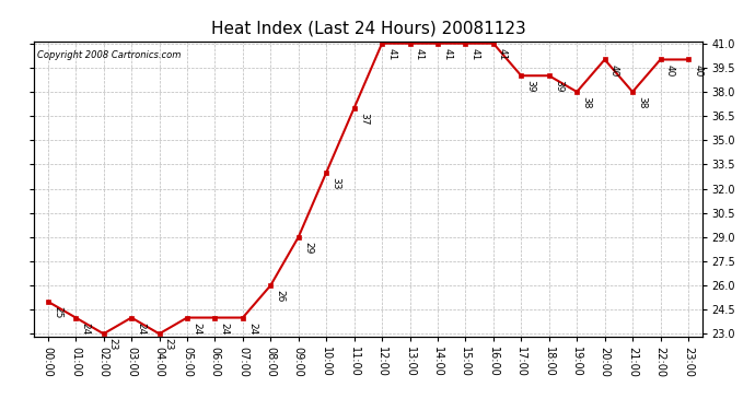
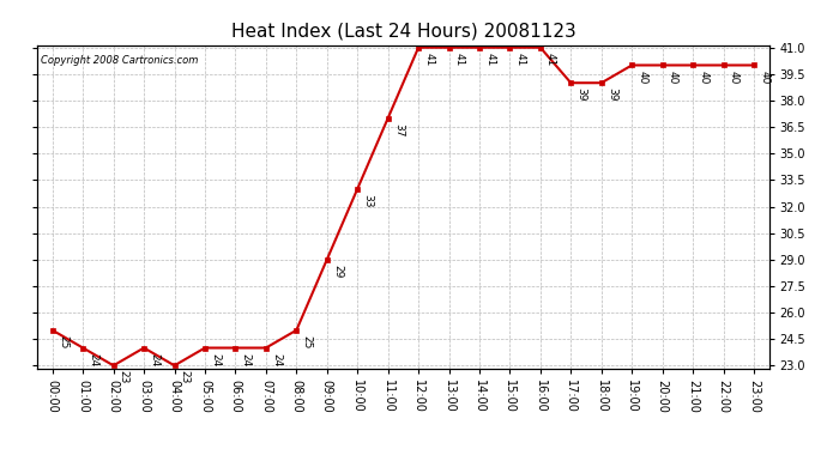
08:00: 26 -> 25
19:00: 38 -> 40
21:00: 38 -> 40
